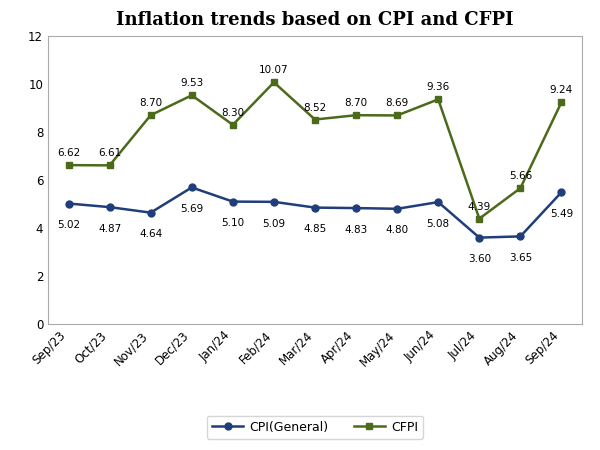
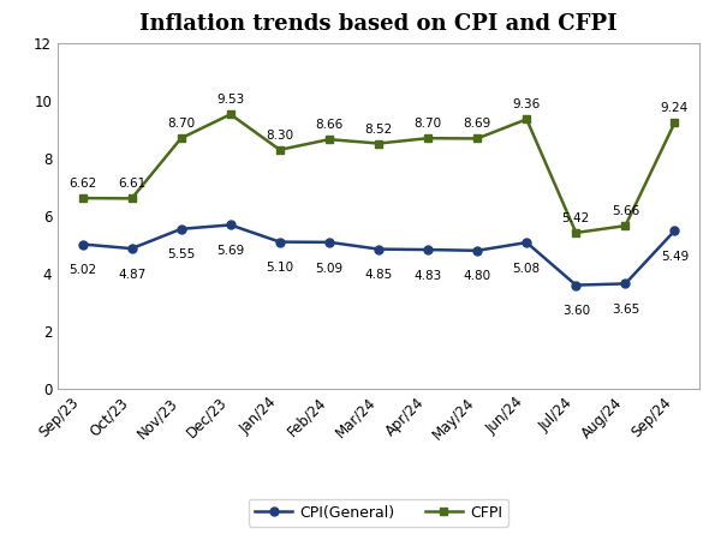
CPI(General)/Nov/23: 4.64 -> 5.55
CFPI/Feb/24: 10.07 -> 8.66
CFPI/Jul/24: 4.39 -> 5.42
